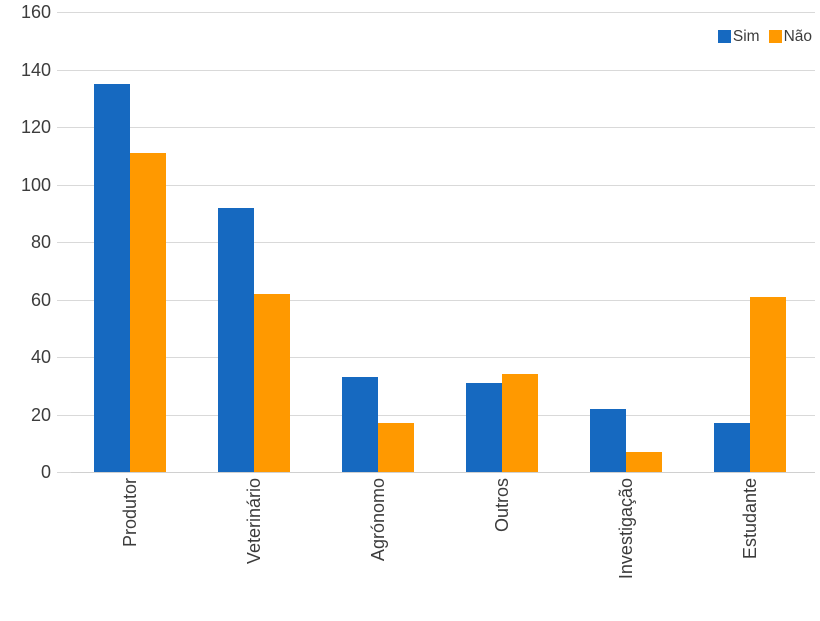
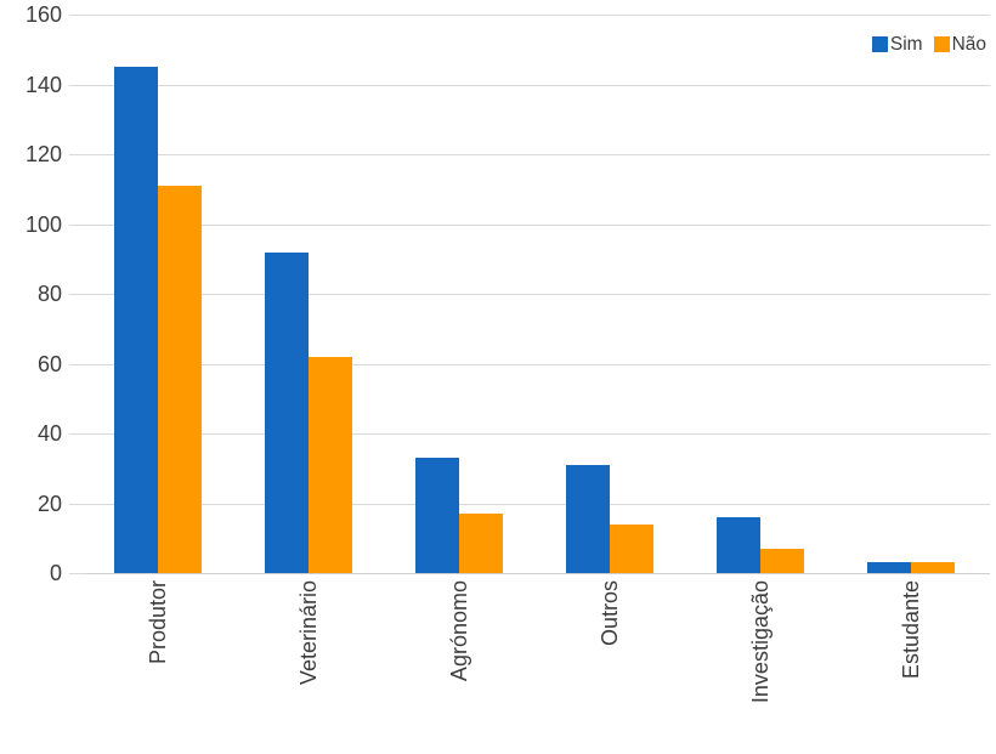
Sim/Produtor: 135 -> 145
Não/Outros: 34 -> 14
Sim/Investigação: 22 -> 16
Sim/Estudante: 17 -> 3
Não/Estudante: 61 -> 3
